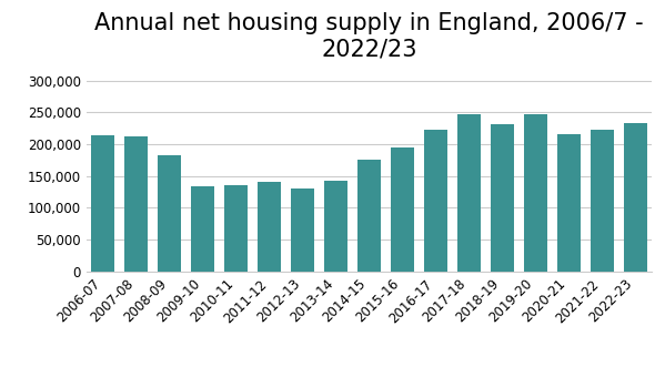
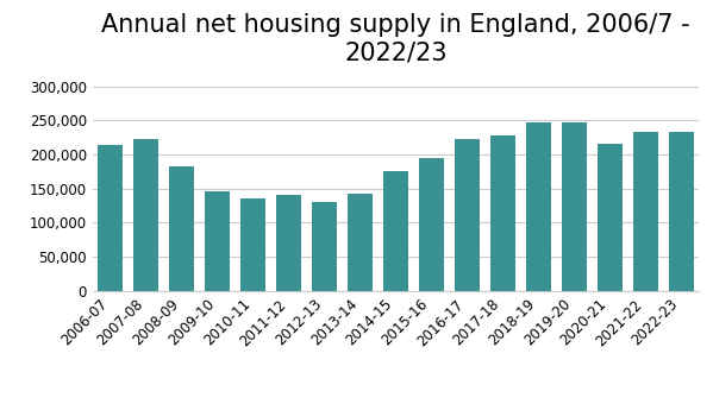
2007-08: 212,000 -> 223,000
2009-10: 134,000 -> 146,000
2017-18: 248,000 -> 228,000
2018-19: 232,000 -> 247,000
2021-22: 222,000 -> 234,000
